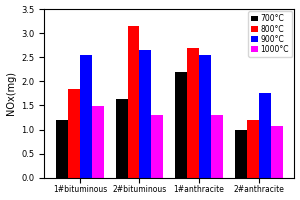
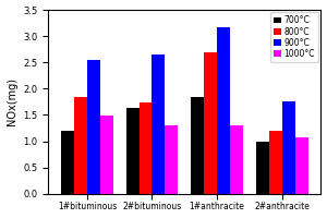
800°C/2#bituminous: 3.15 -> 1.74
700°C/1#anthracite: 2.20 -> 1.84
900°C/1#anthracite: 2.55 -> 3.17
